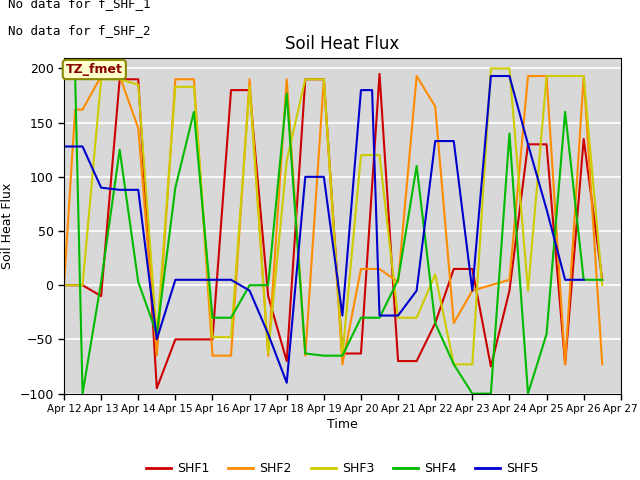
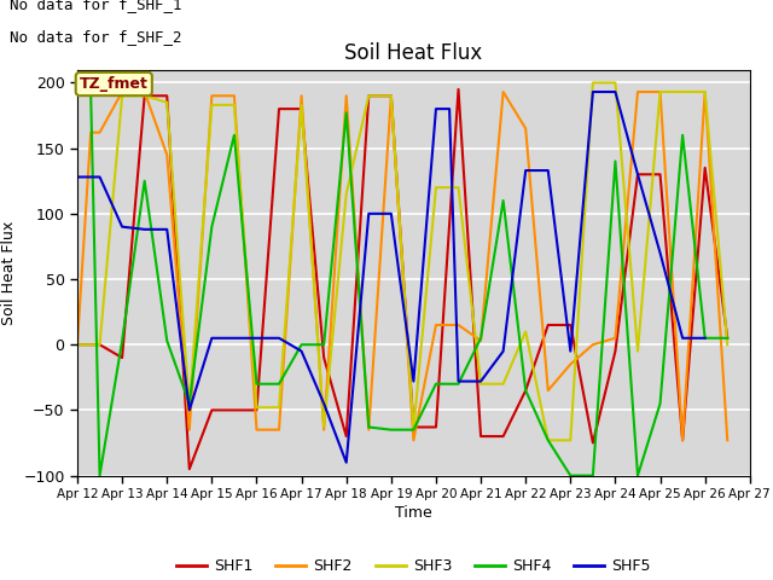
SHF2/Apr 23: -5 -> -15
